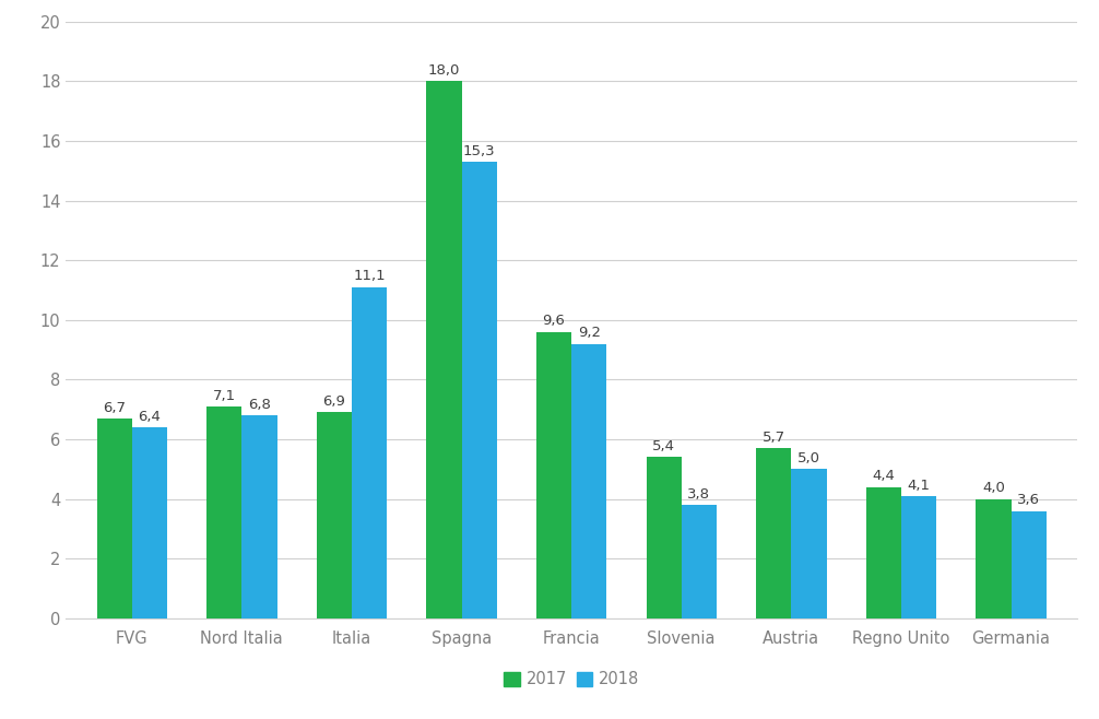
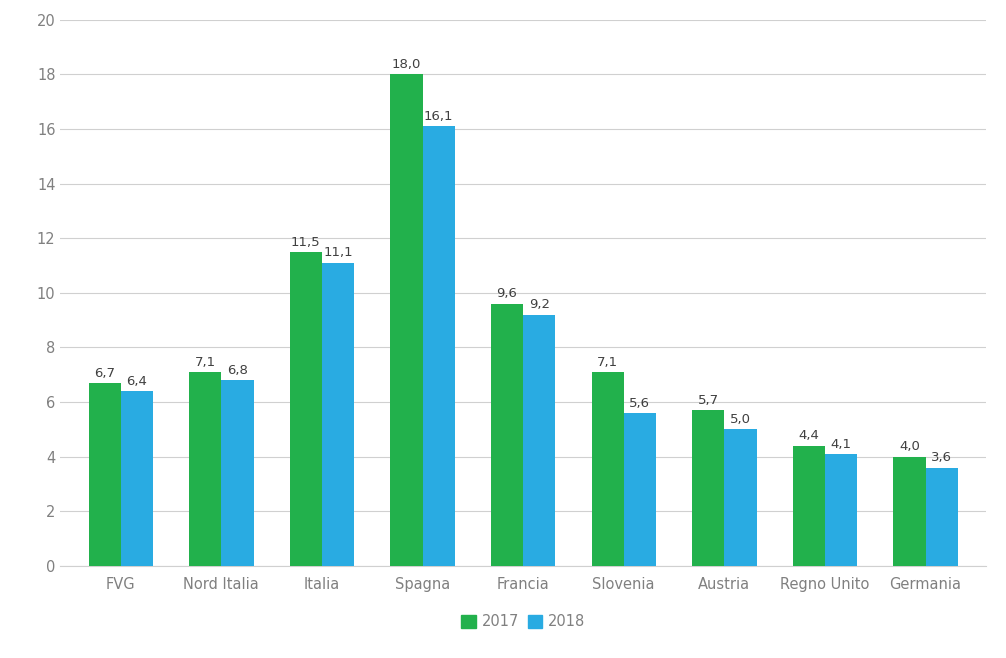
2017/Italia: 6,9 -> 11,5
2018/Spagna: 15,3 -> 16,1
2017/Slovenia: 5,4 -> 7,1
2018/Slovenia: 3,8 -> 5,6
